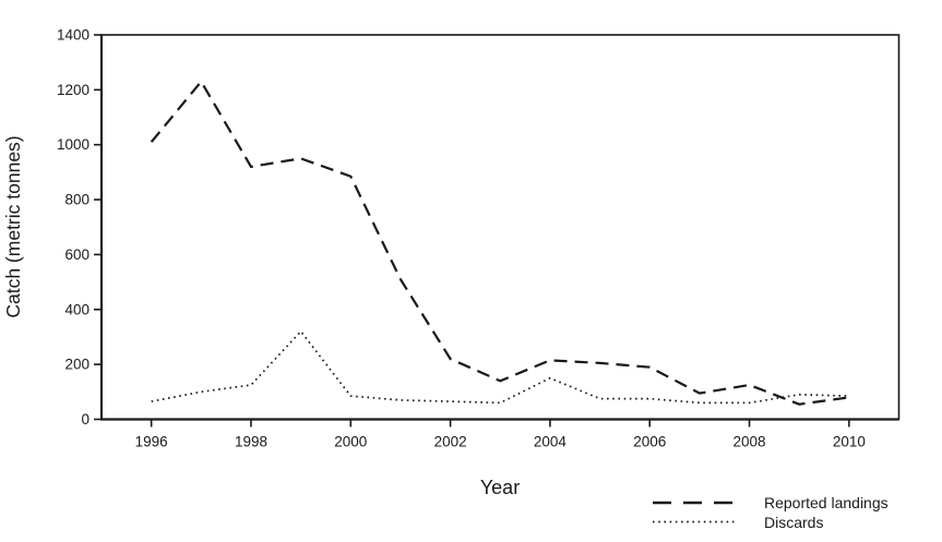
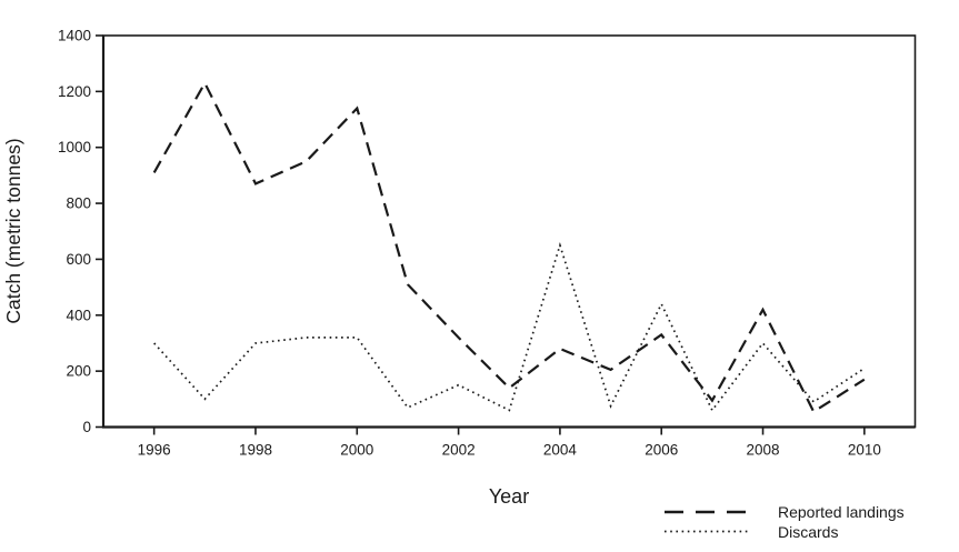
Reported landings/1996: 1010 -> 910
Discards/1996: 60 -> 300
Reported landings/1998: 920 -> 870
Discards/1998: 120 -> 300
Reported landings/2000: 880 -> 1140
Discards/2000: 80 -> 320
Reported landings/2002: 220 -> 320
Discards/2002: 60 -> 150
Reported landings/2004: 220 -> 280
Discards/2004: 150 -> 650
Reported landings/2006: 190 -> 330
Discards/2006: 80 -> 440
Reported landings/2008: 120 -> 420
Discards/2008: 60 -> 300
Reported landings/2010: 80 -> 170
Discards/2010: 80 -> 210
